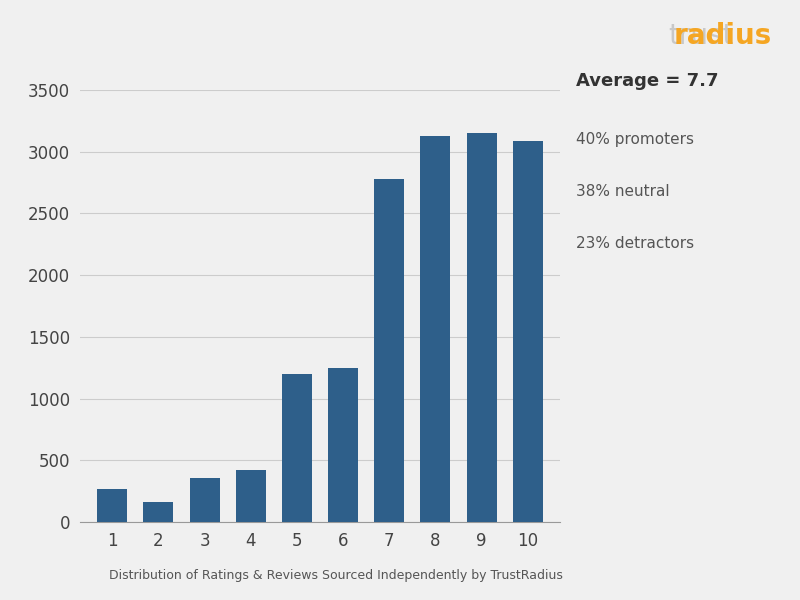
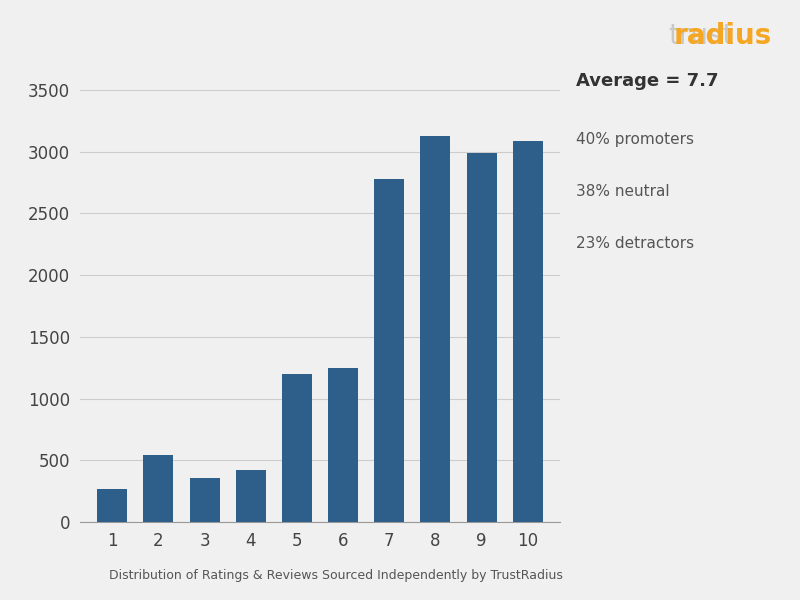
2: 160 -> 540
9: 3150 -> 2990
